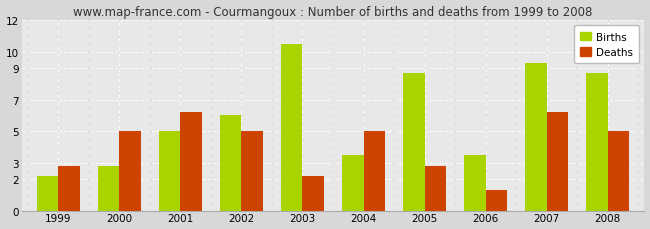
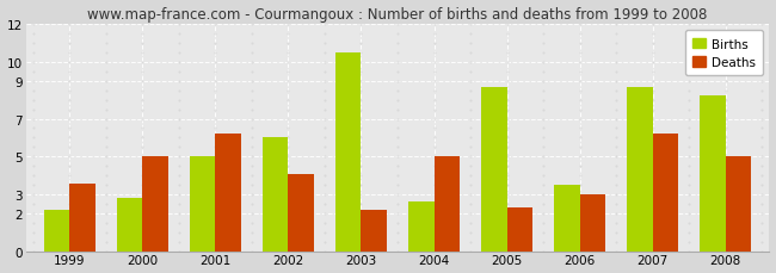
Deaths/1999: 2.8 -> 3.6
Deaths/2002: 5.0 -> 4.1
Births/2004: 3.5 -> 2.6
Deaths/2005: 2.8 -> 2.3
Deaths/2006: 1.3 -> 3.0
Births/2007: 9.3 -> 8.7
Births/2008: 8.7 -> 8.2
